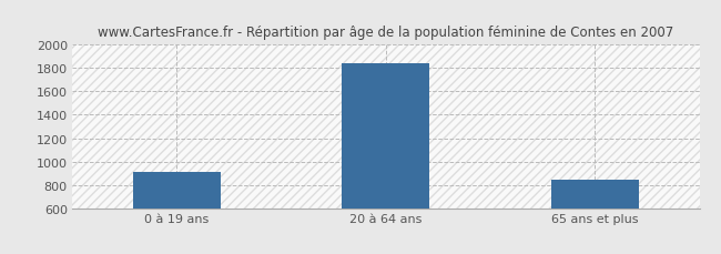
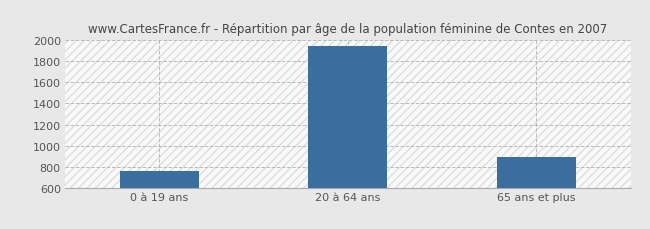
0 à 19 ans: 910 -> 760
20 à 64 ans: 1840 -> 1950
65 ans et plus: 840 -> 900
